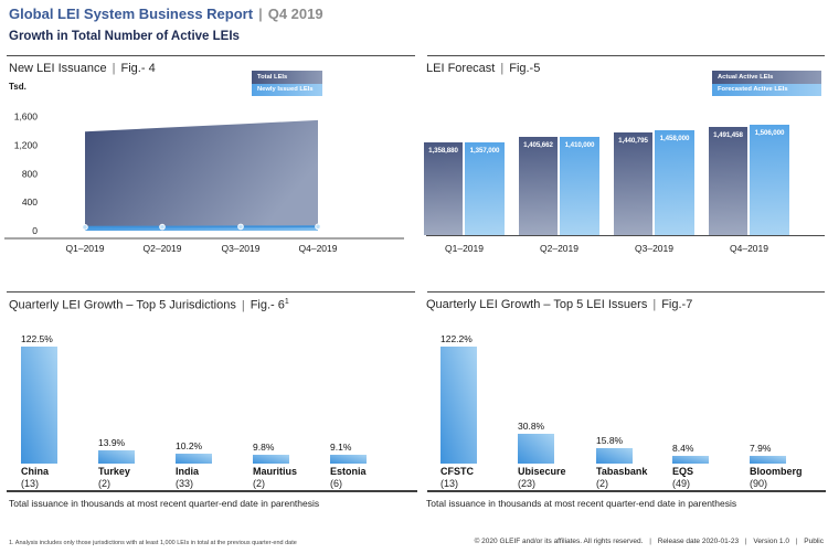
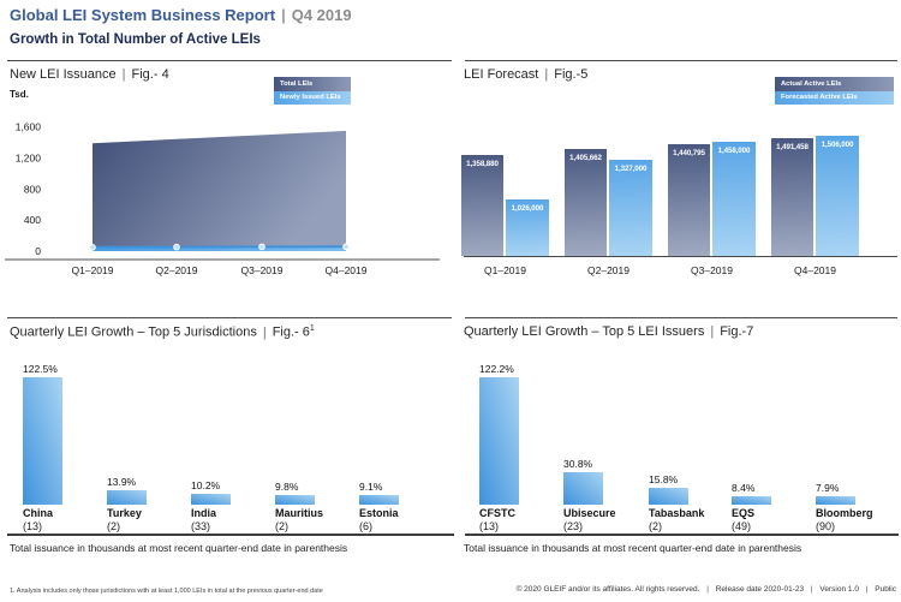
LEI Forecast/Forecasted Active LEIs/Q1–2019: 1,357,000 -> 1,026,000
LEI Forecast/Forecasted Active LEIs/Q2–2019: 1,410,000 -> 1,327,000
